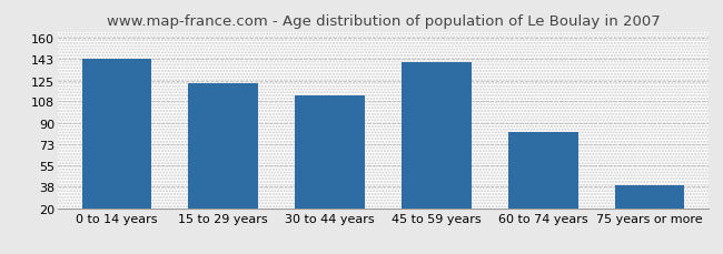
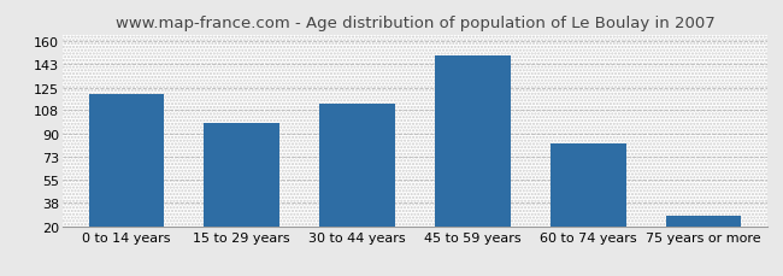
0 to 14 years: 143 -> 120
15 to 29 years: 123 -> 98
45 to 59 years: 140 -> 149
75 years or more: 39 -> 28
